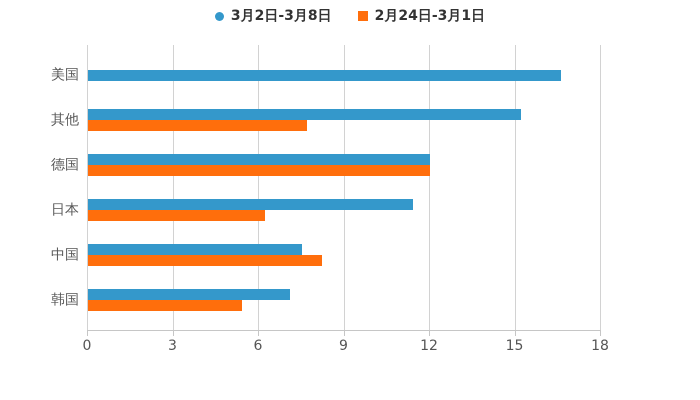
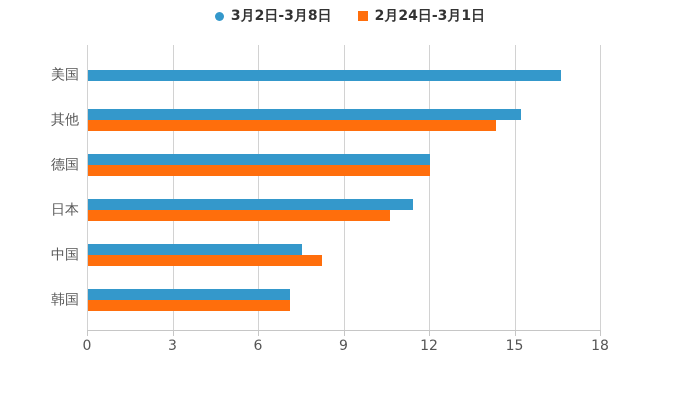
2月24日-3月1日/其他: 7.7 -> 14.3
2月24日-3月1日/日本: 6.2 -> 10.6
2月24日-3月1日/韩国: 5.4 -> 7.1
